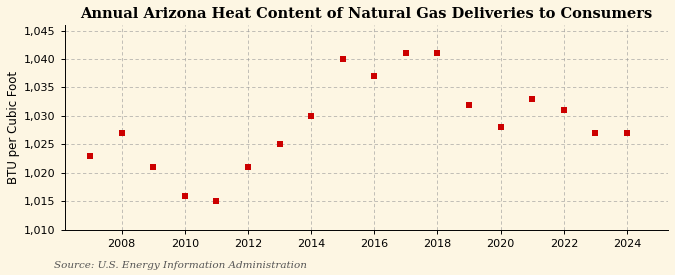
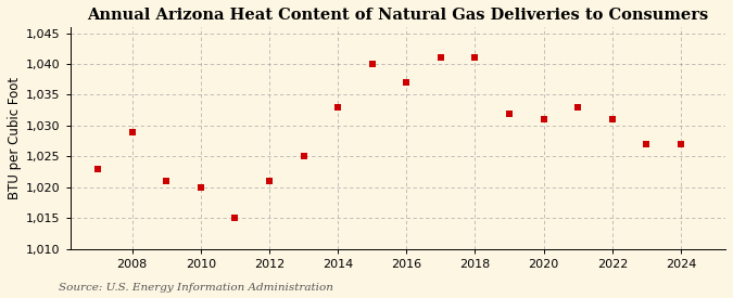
2008: 1,027 -> 1,029
2010: 1,016 -> 1,020
2014: 1,030 -> 1,033
2020: 1,028 -> 1,031
